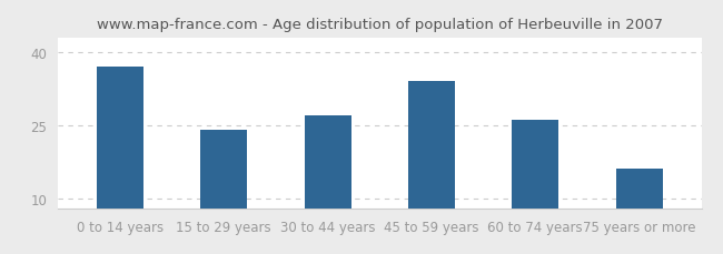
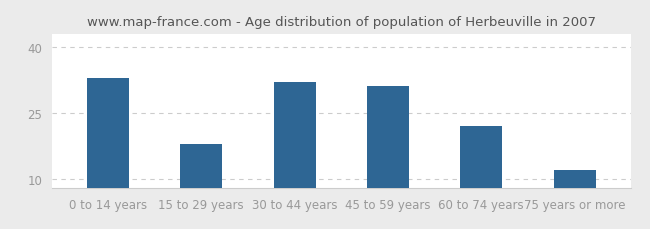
0 to 14 years: 37 -> 33
15 to 29 years: 24 -> 18
30 to 44 years: 27 -> 32
45 to 59 years: 34 -> 31
60 to 74 years: 26 -> 22
75 years or more: 16 -> 12
